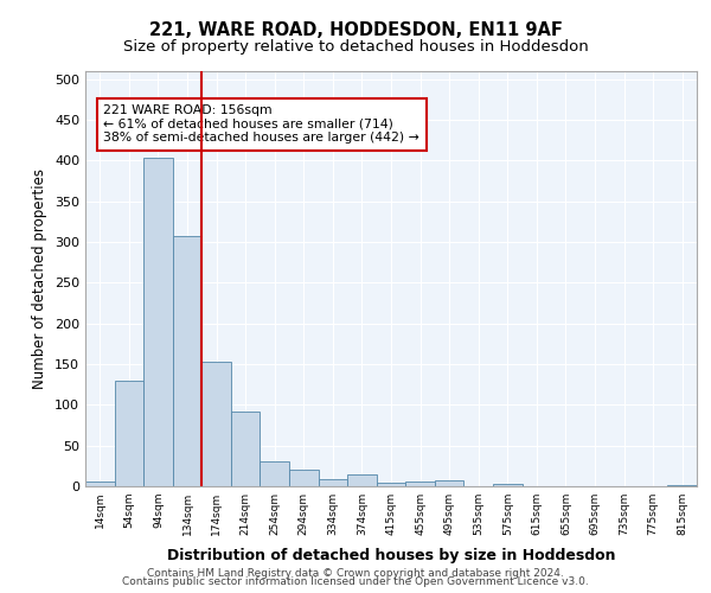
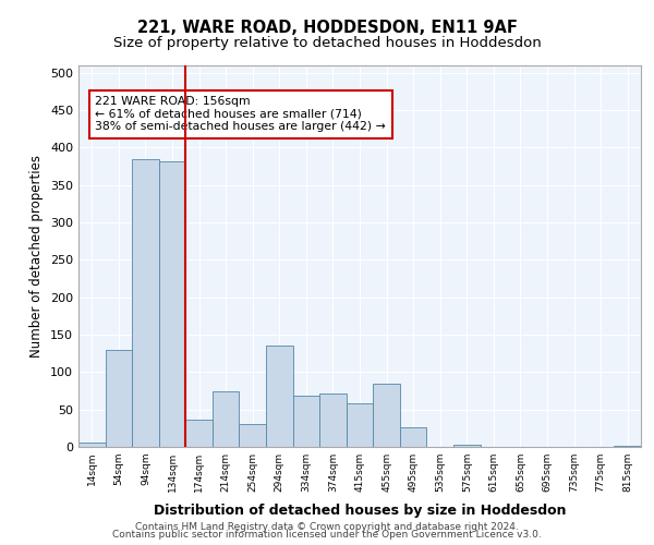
94sqm: 403 -> 384
134sqm: 308 -> 382
174sqm: 153 -> 36
214sqm: 92 -> 74
294sqm: 21 -> 136
334sqm: 9 -> 68
374sqm: 14 -> 72
415sqm: 5 -> 58
455sqm: 6 -> 84
495sqm: 8 -> 26
